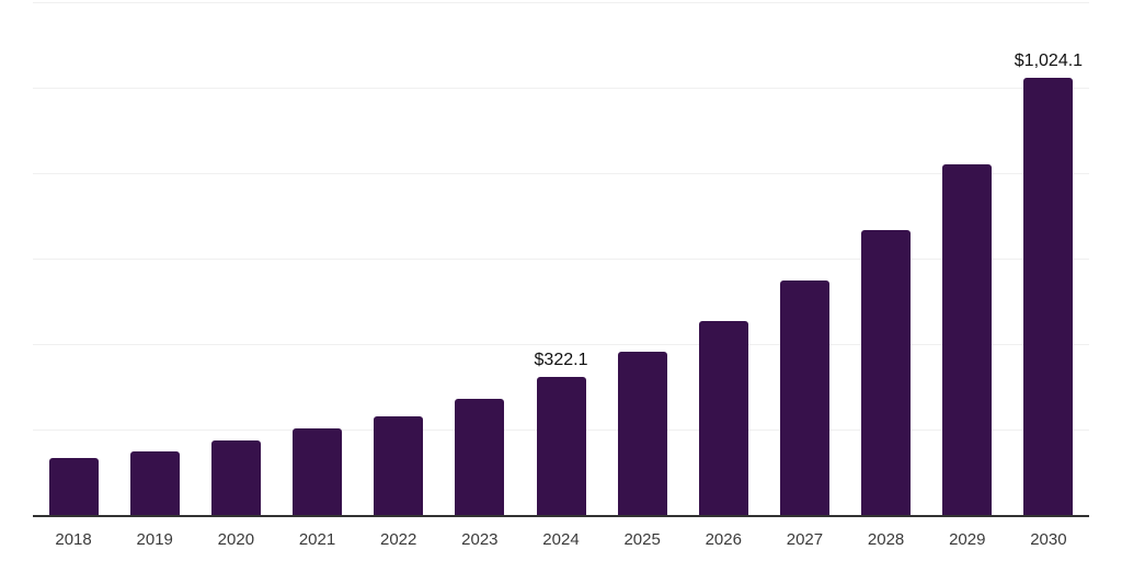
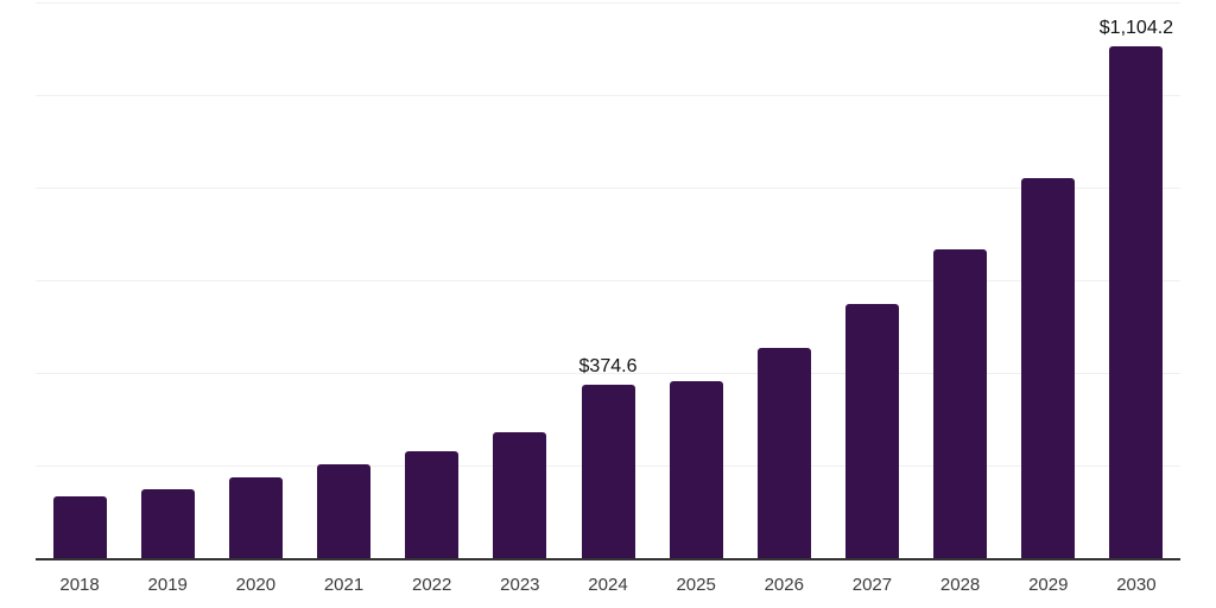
2024: $322.1 -> $374.6
2030: $1,024.1 -> $1,104.2
